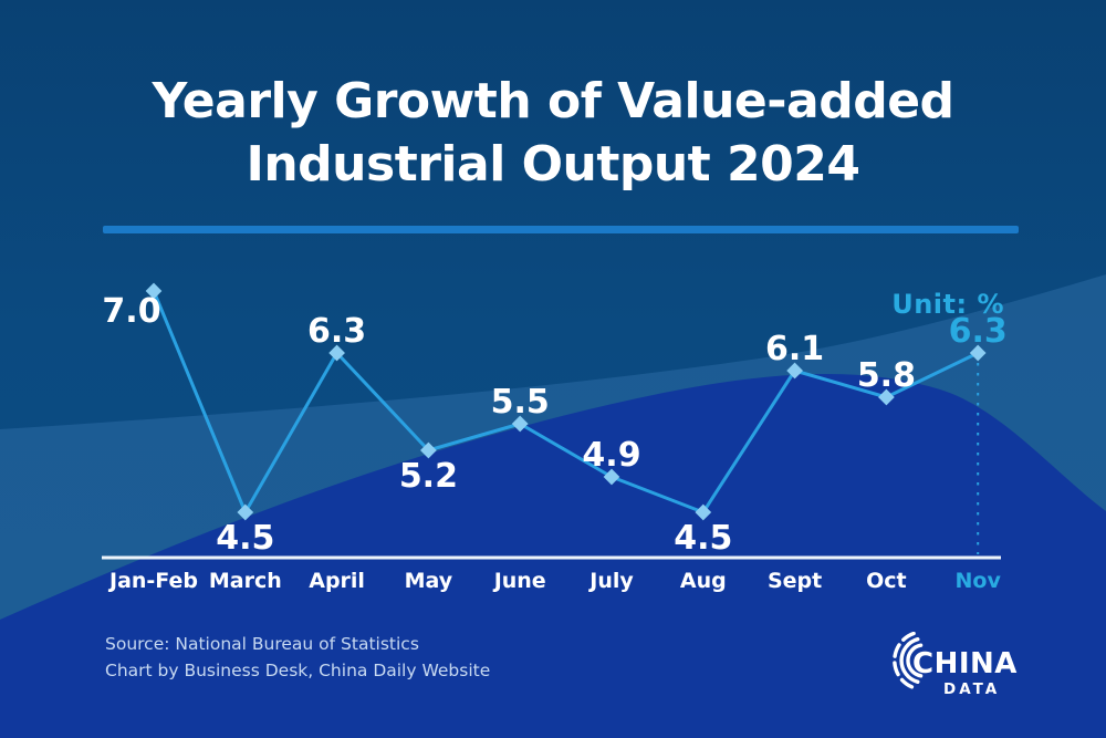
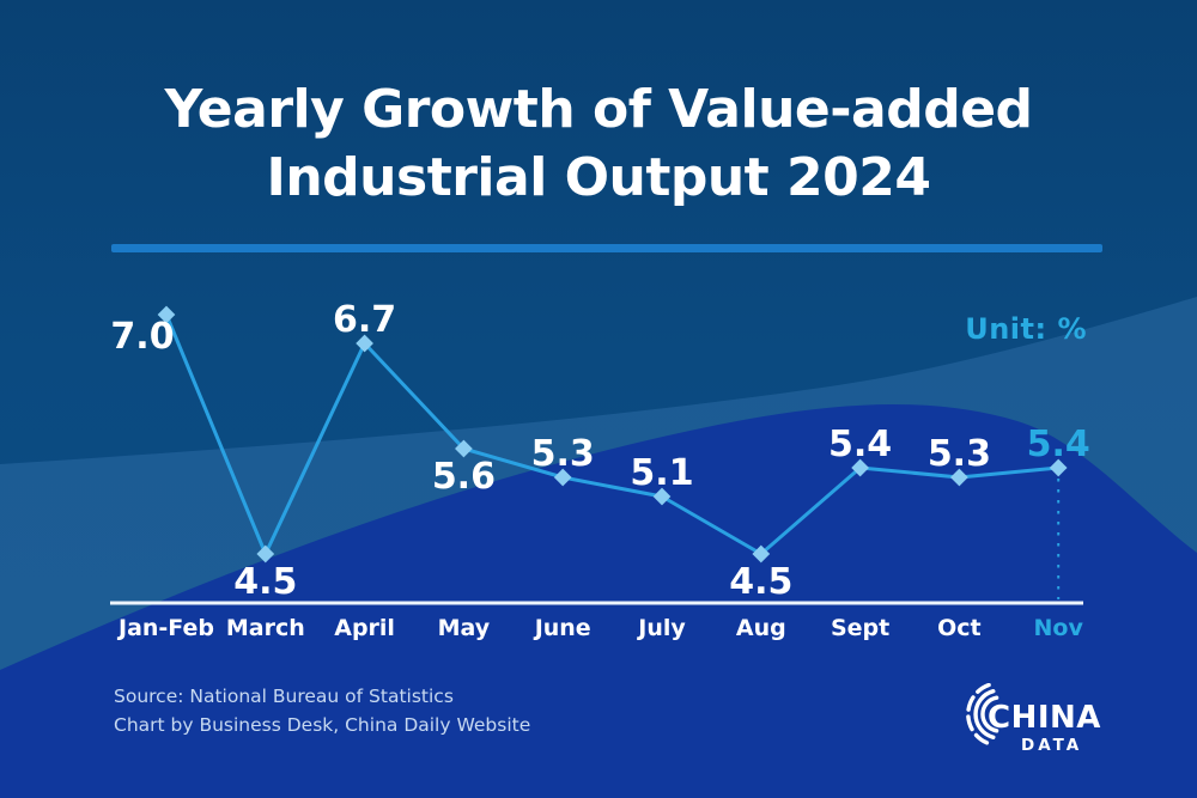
April: 6.3 -> 6.7
May: 5.2 -> 5.6
June: 5.5 -> 5.3
July: 4.9 -> 5.1
Sept: 6.1 -> 5.4
Oct: 5.8 -> 5.3
Nov: 6.3 -> 5.4
